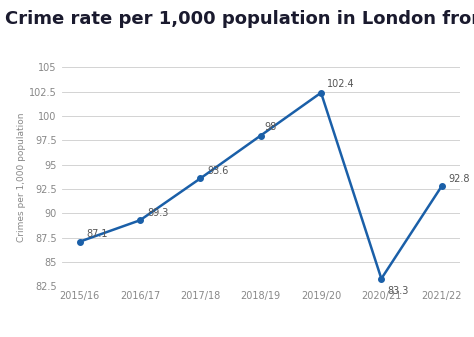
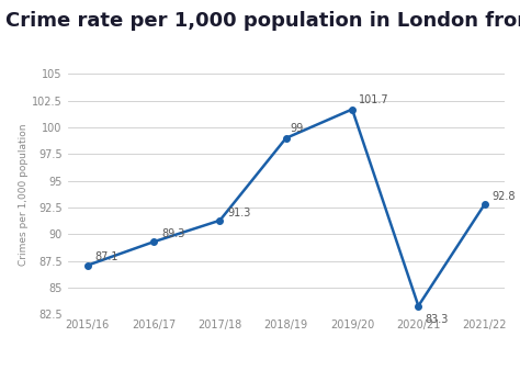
2017/18: 93.6 -> 91.3
2018/19: 98 -> 99
2019/20: 102.4 -> 101.7
